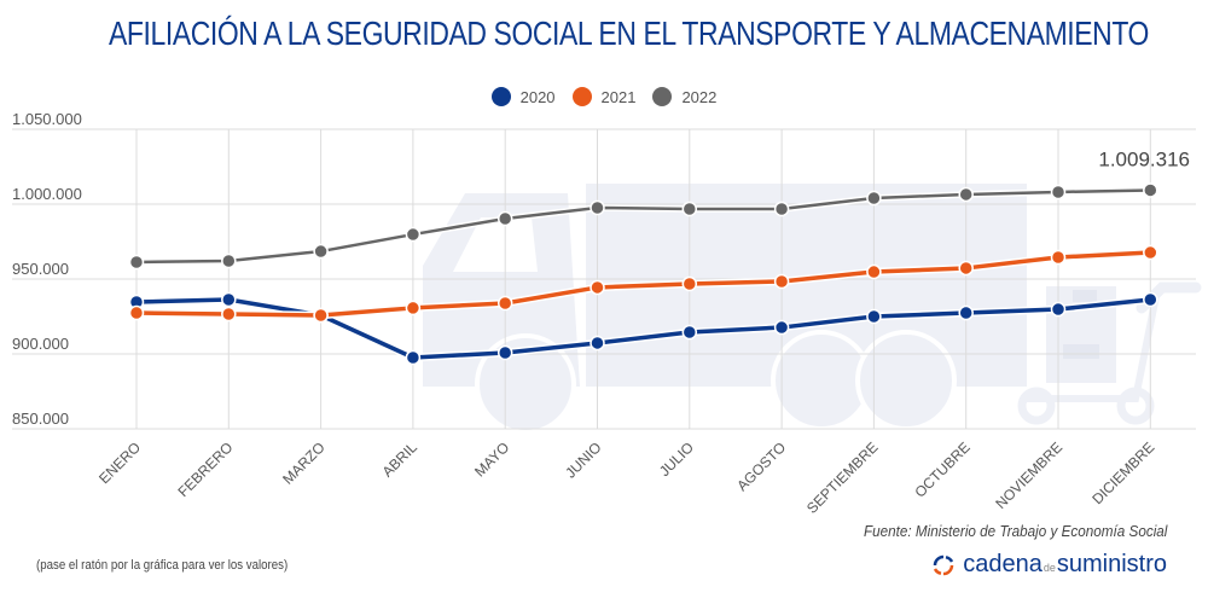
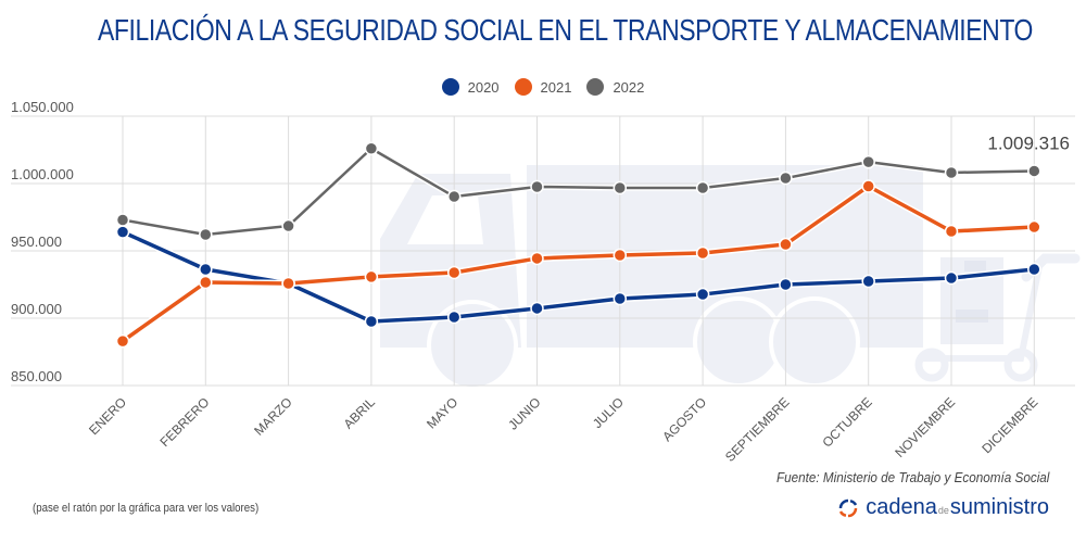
2020/ENERO: 935000 -> 964000
2021/ENERO: 927000 -> 883000
2022/ENERO: 961000 -> 973000
2022/ABRIL: 980000 -> 1026000
2021/OCTUBRE: 957000 -> 998000
2022/OCTUBRE: 1006000 -> 1016000
